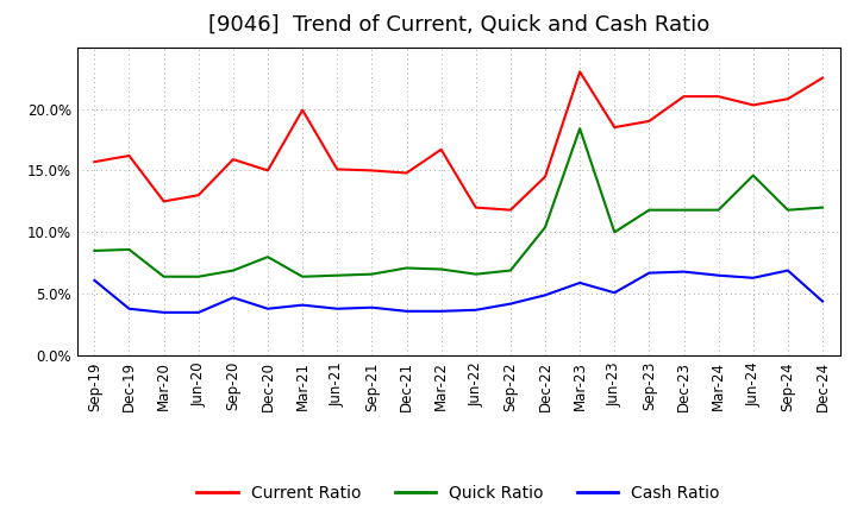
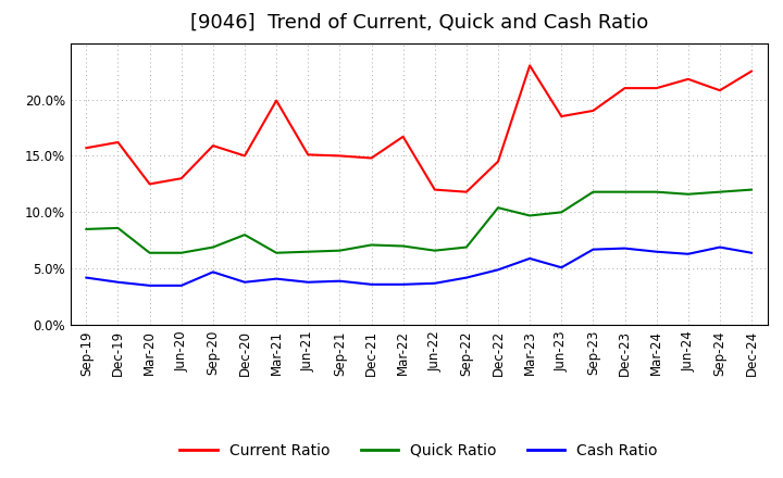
Cash Ratio/Sep-19: 6.1% -> 4.2%
Quick Ratio/Mar-23: 18.4% -> 9.7%
Current Ratio/Jun-24: 20.3% -> 21.8%
Quick Ratio/Jun-24: 14.6% -> 11.6%
Cash Ratio/Dec-24: 4.4% -> 6.4%
